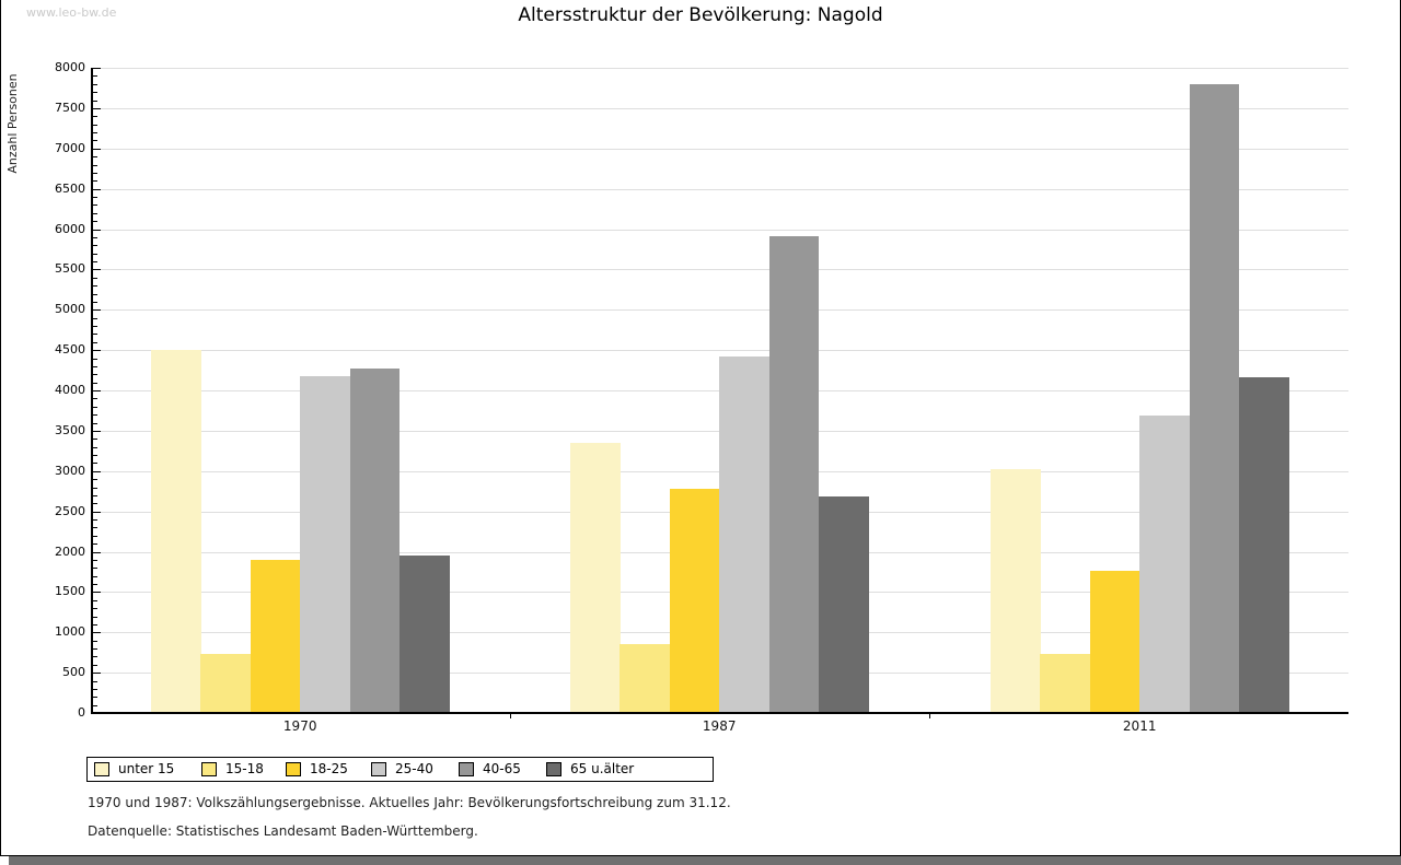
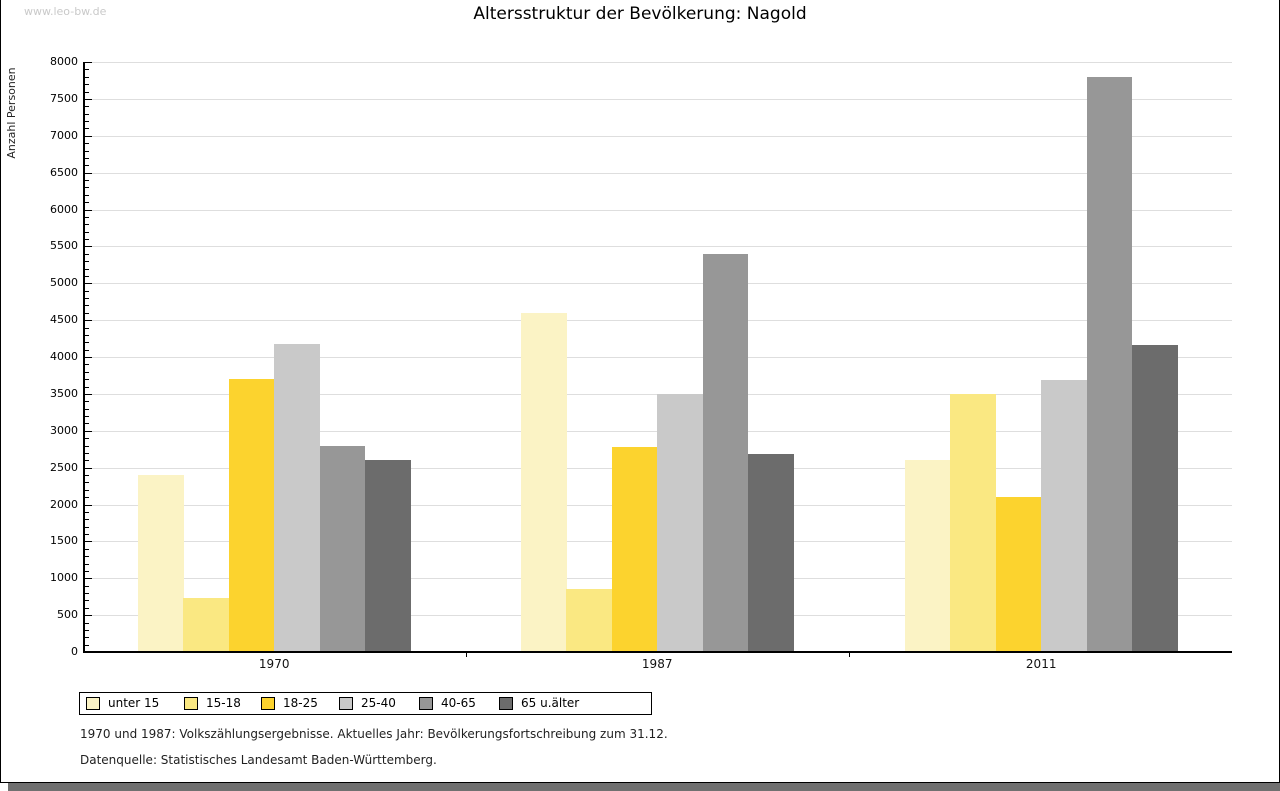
unter 15/1970: 4500 -> 2400
18-25/1970: 1900 -> 3700
40-65/1970: 4300 -> 2800
65 u.älter/1970: 2000 -> 2600
unter 15/1987: 3400 -> 4600
25-40/1987: 4400 -> 3500
40-65/1987: 5900 -> 5400
unter 15/2011: 3000 -> 2600
15-18/2011: 700 -> 3500
18-25/2011: 1800 -> 2100
